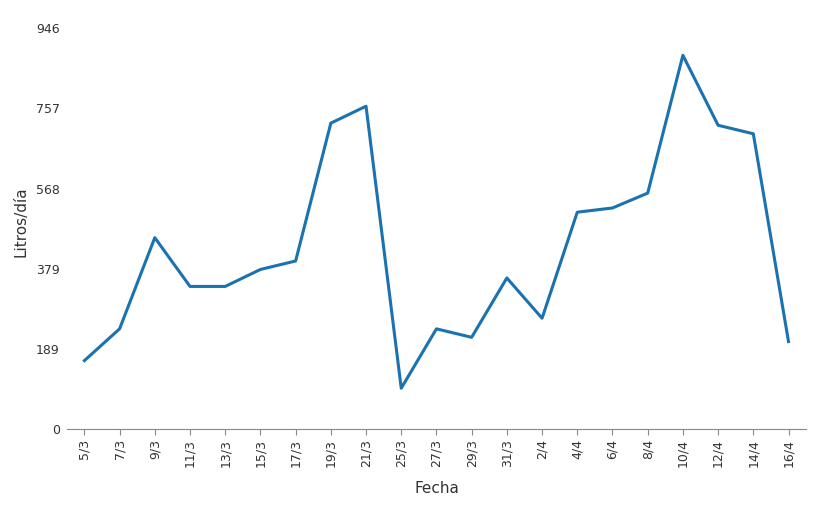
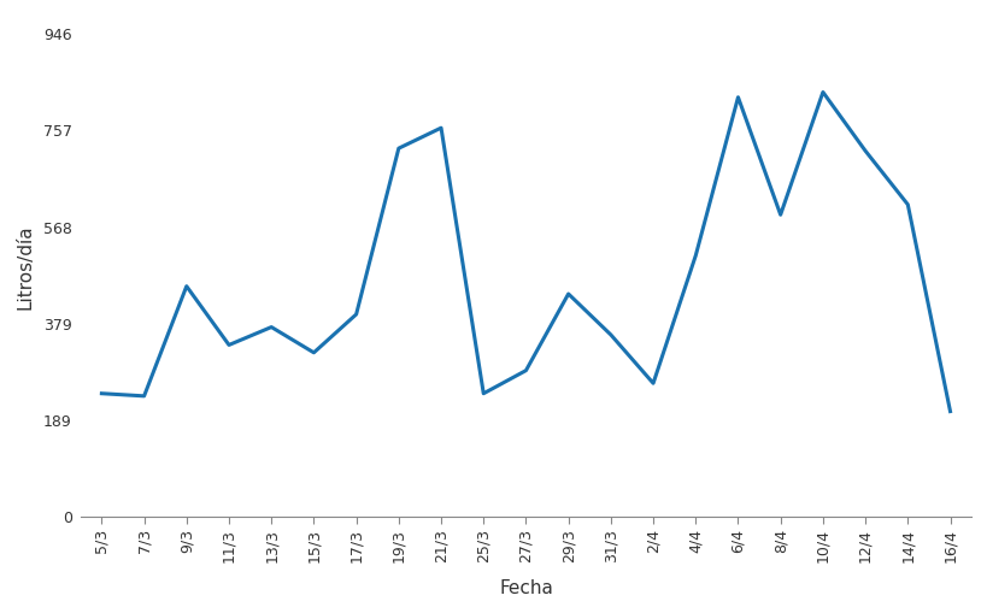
5/3: 160 -> 240
13/3: 335 -> 370
15/3: 375 -> 320
25/3: 95 -> 240
27/3: 235 -> 285
29/3: 215 -> 435
6/4: 520 -> 820
8/4: 555 -> 590
10/4: 880 -> 830
14/4: 695 -> 610
